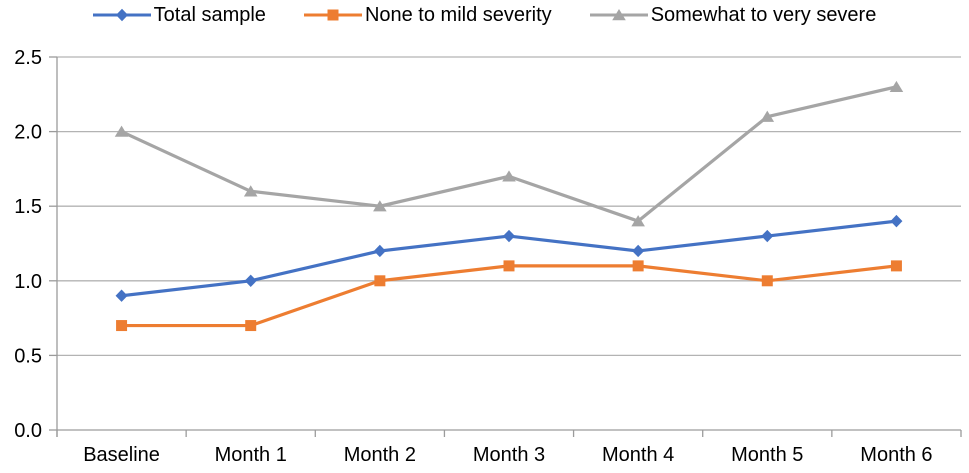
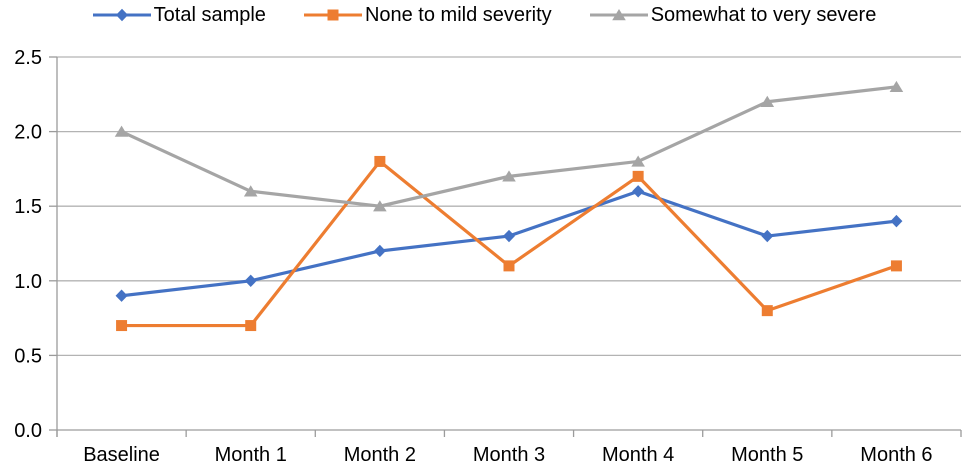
None to mild severity/Month 2: 1.0 -> 1.8
Total sample/Month 4: 1.2 -> 1.6
None to mild severity/Month 4: 1.1 -> 1.7
Somewhat to very severe/Month 4: 1.4 -> 1.8
None to mild severity/Month 5: 1.0 -> 0.8
Somewhat to very severe/Month 5: 2.1 -> 2.2
